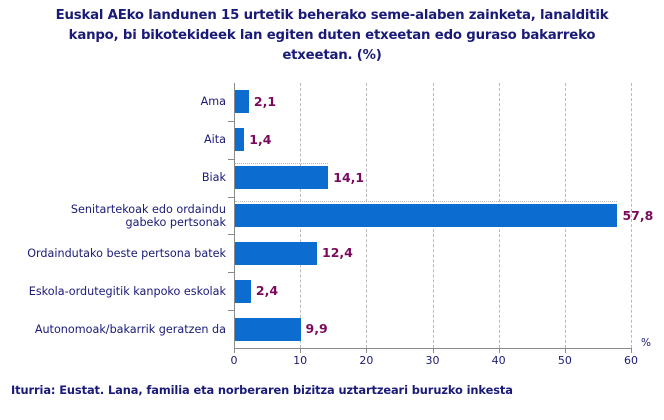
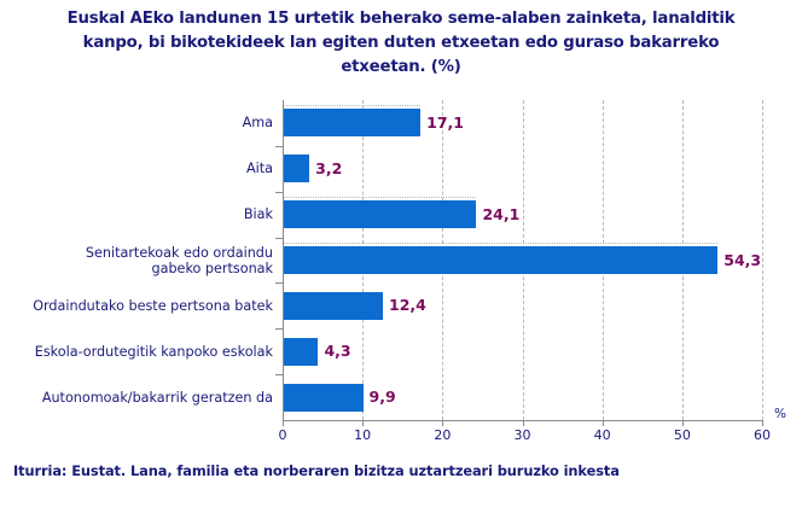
Ama: 2,1 -> 17,1
Aita: 1,4 -> 3,2
Biak: 14,1 -> 24,1
Senitartekoak edo ordaindu gabeko pertsonak: 57,8 -> 54,3
Eskola-ordutegitik kanpoko eskolak: 2,4 -> 4,3
